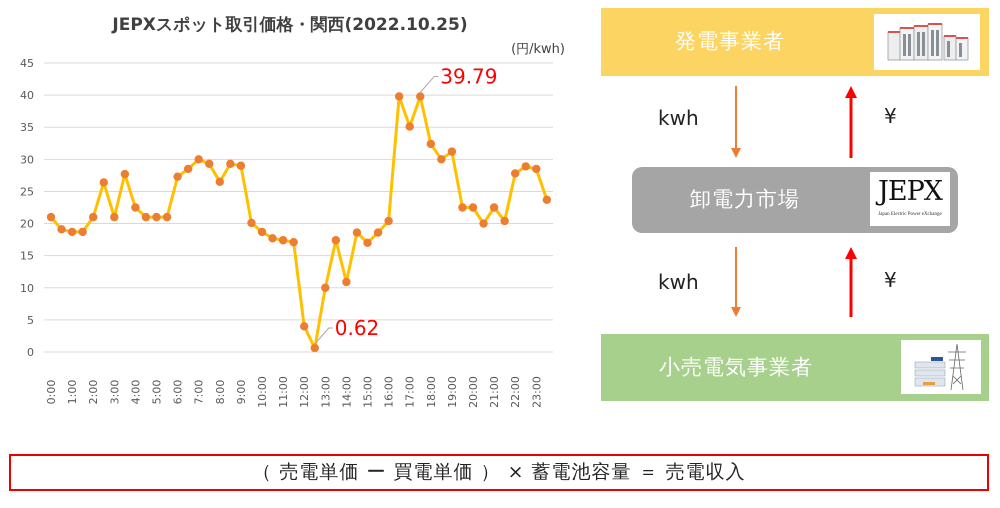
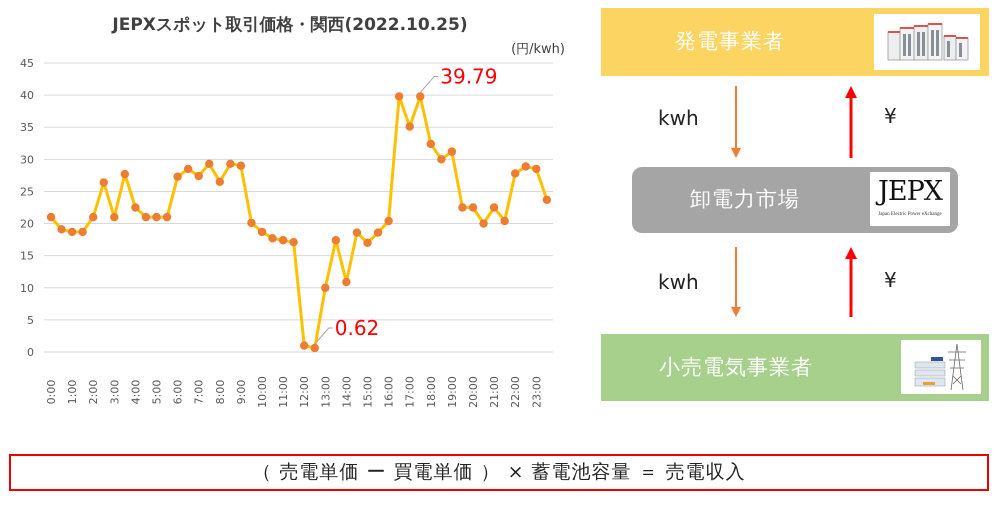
7:00: 30 -> 27
12:00: 4 -> 1
